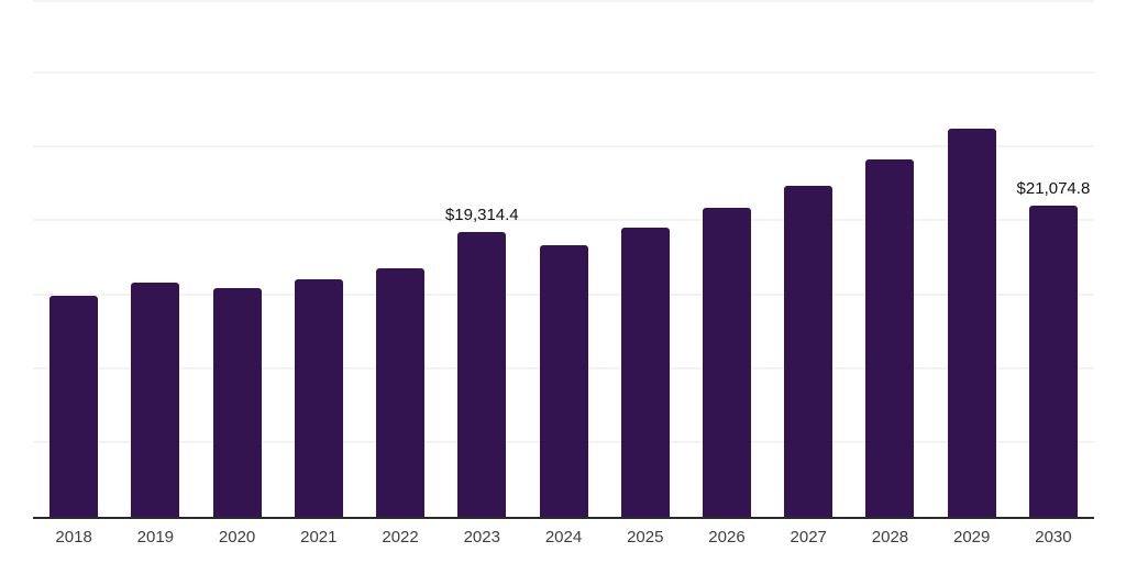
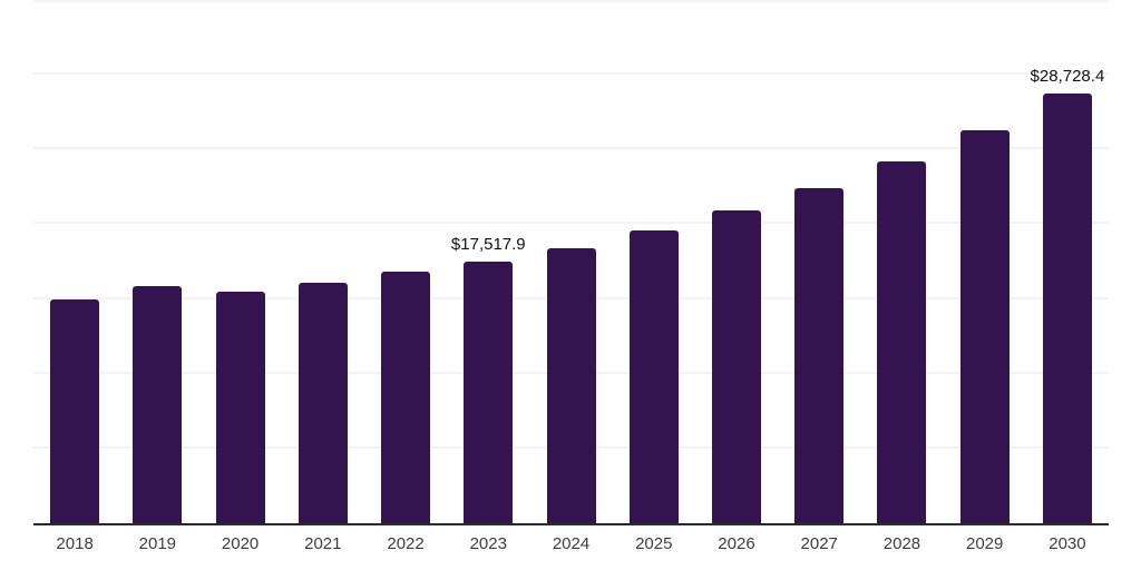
2023: $19,314.4 -> $17,517.9
2030: $21,074.8 -> $28,728.4
